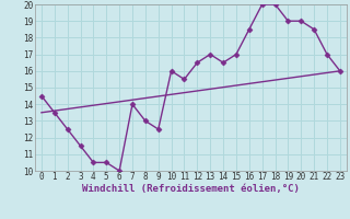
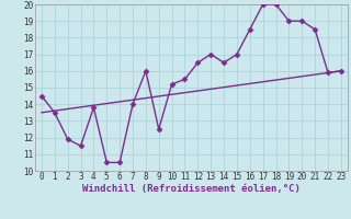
2: 12.5 -> 11.9
4: 10.5 -> 13.8
6: 10.0 -> 10.5
8: 13.0 -> 16.0
10: 16.0 -> 15.2
22: 17.0 -> 15.9
